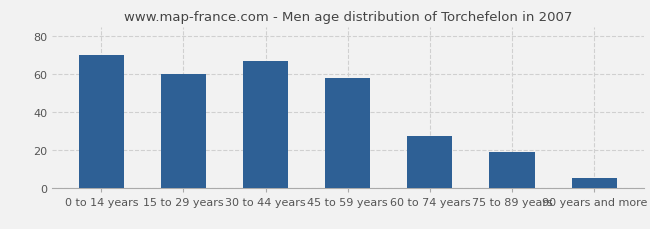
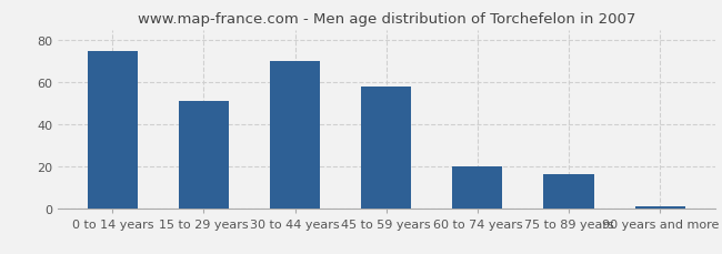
0 to 14 years: 70 -> 75
15 to 29 years: 60 -> 51
30 to 44 years: 67 -> 70
60 to 74 years: 27 -> 20
75 to 89 years: 19 -> 16
90 years and more: 5 -> 1
